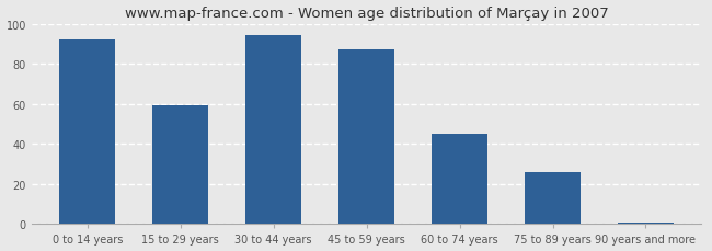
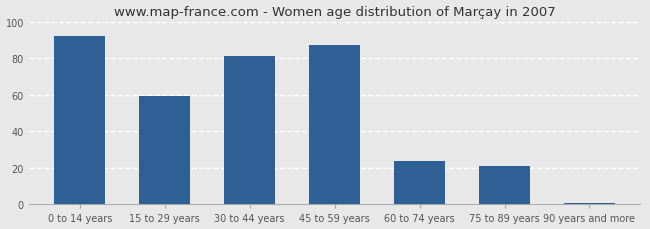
30 to 44 years: 94 -> 81
60 to 74 years: 45 -> 24
75 to 89 years: 26 -> 21
